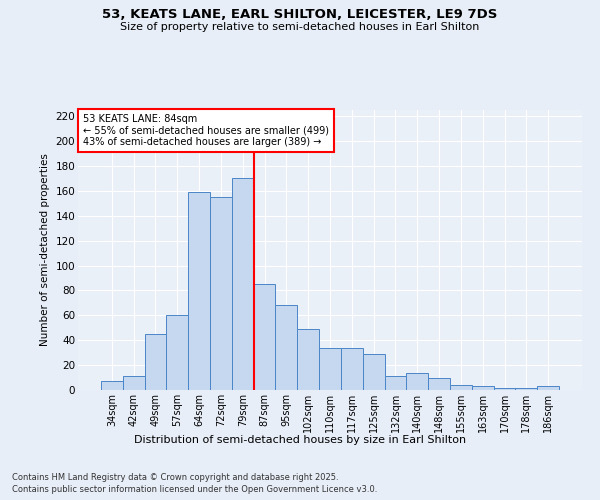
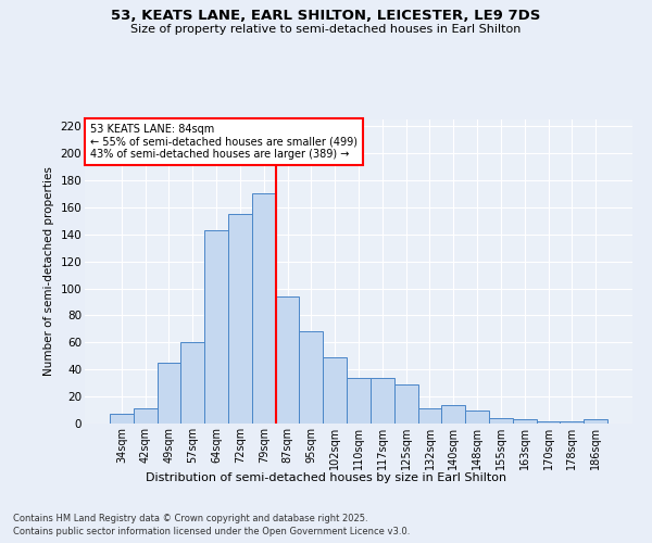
64sqm: 159 -> 143
87sqm: 85 -> 94
